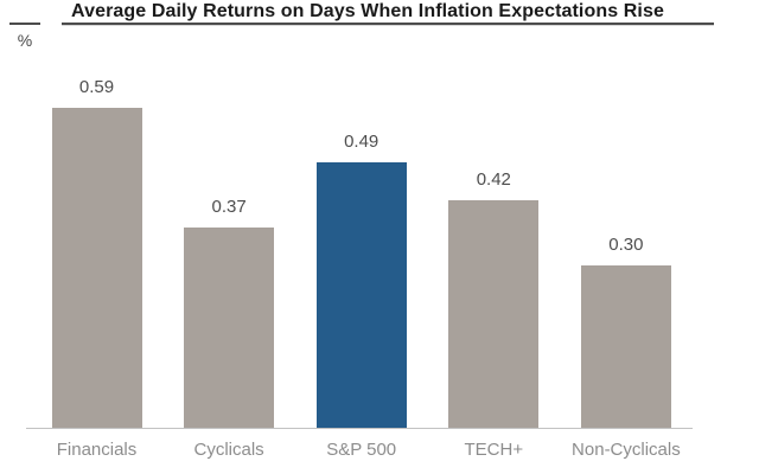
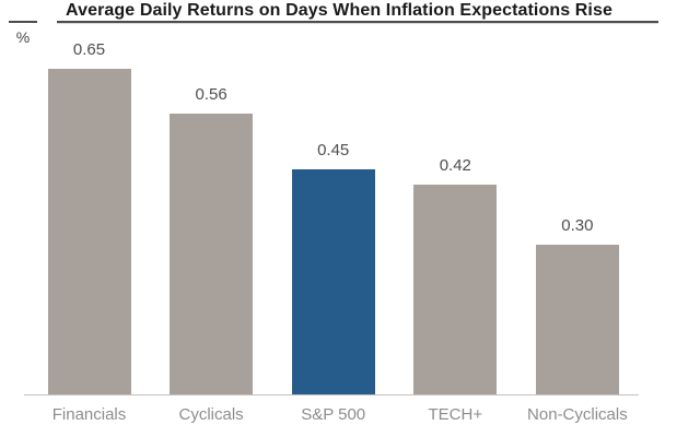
Financials: 0.59 -> 0.65
Cyclicals: 0.37 -> 0.56
S&P 500: 0.49 -> 0.45
